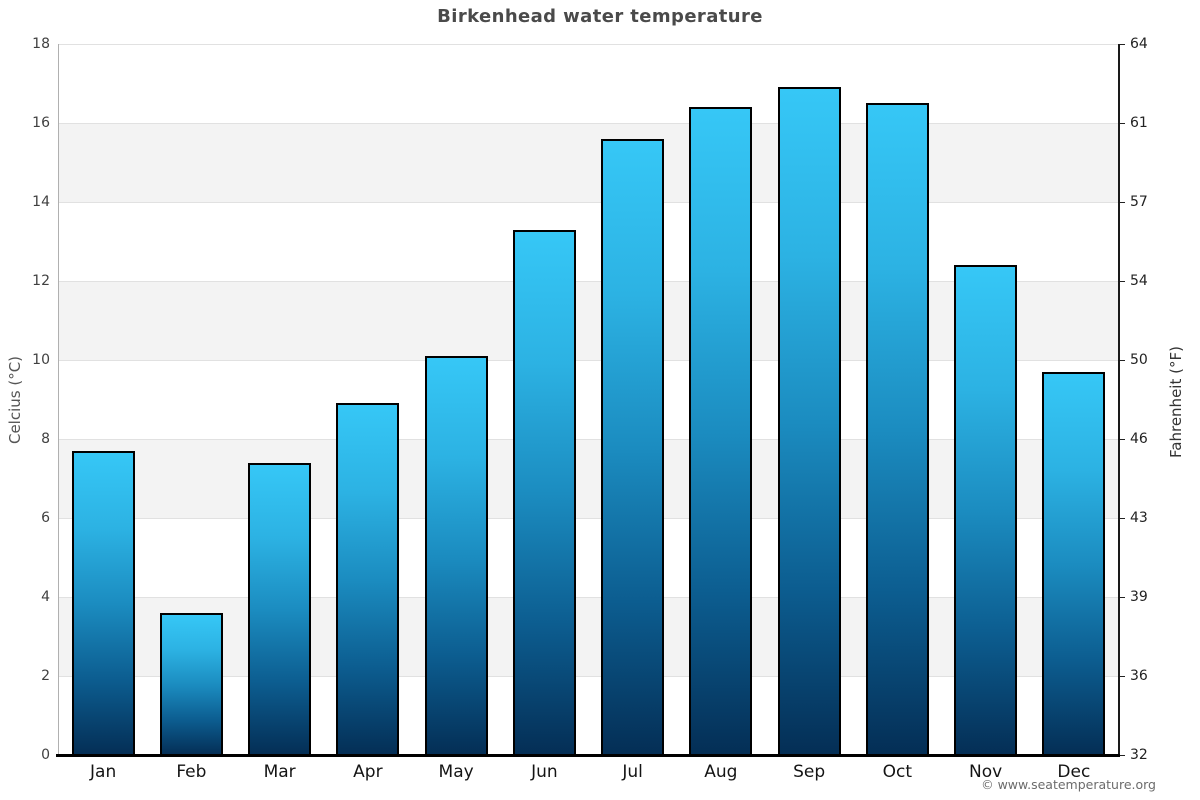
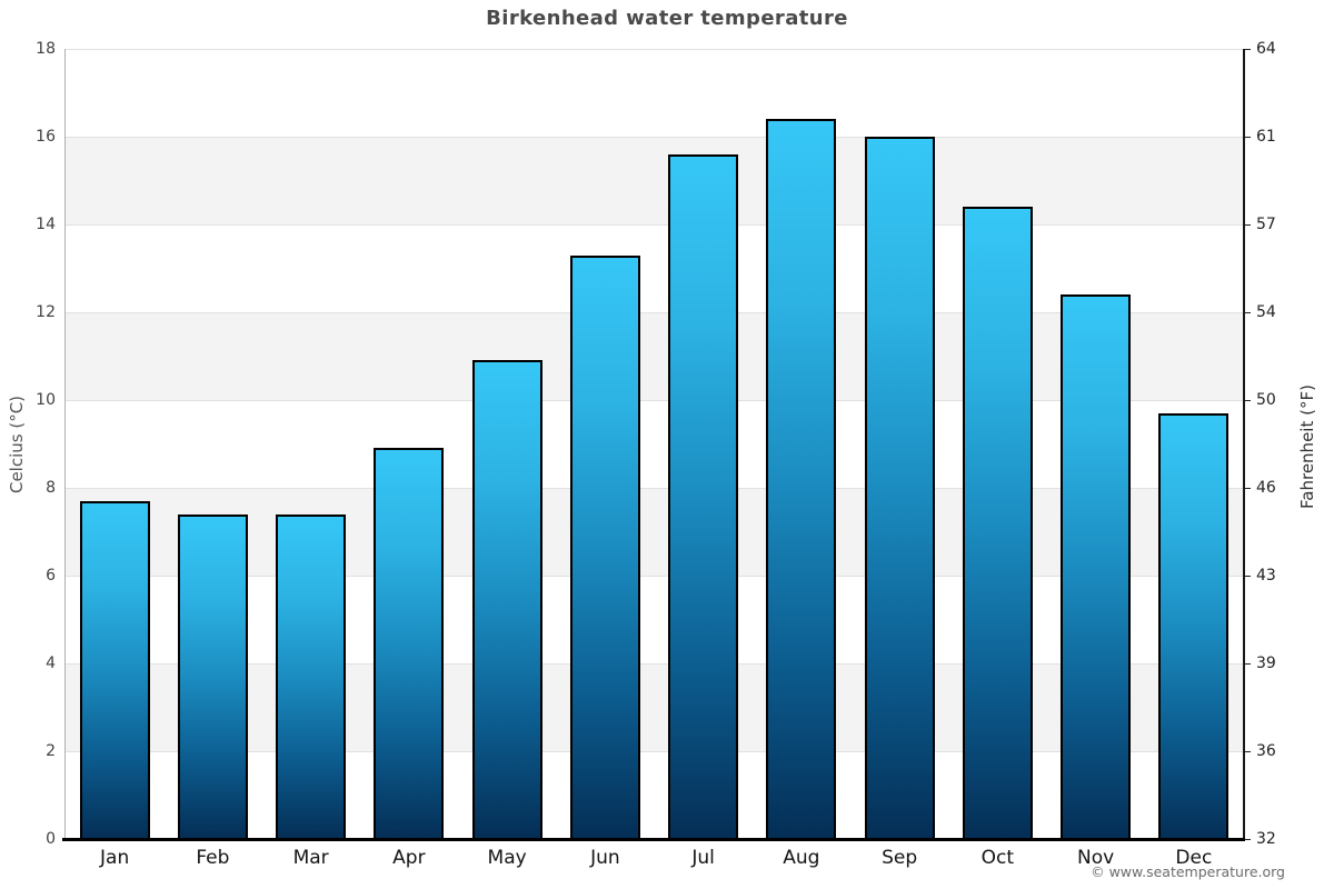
Feb: 3.6 -> 7.4
May: 10.1 -> 10.9
Sep: 16.9 -> 16.0
Oct: 16.5 -> 14.4
